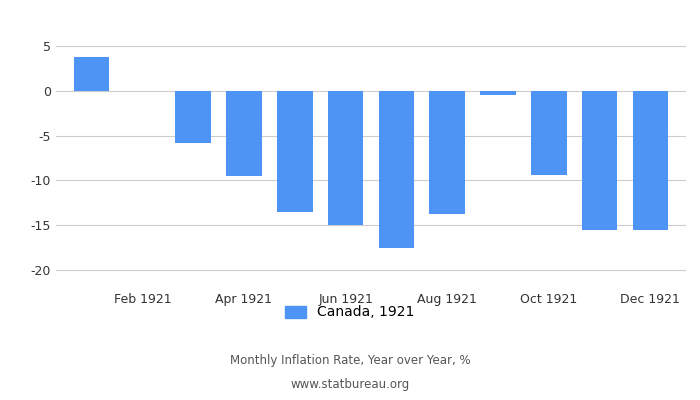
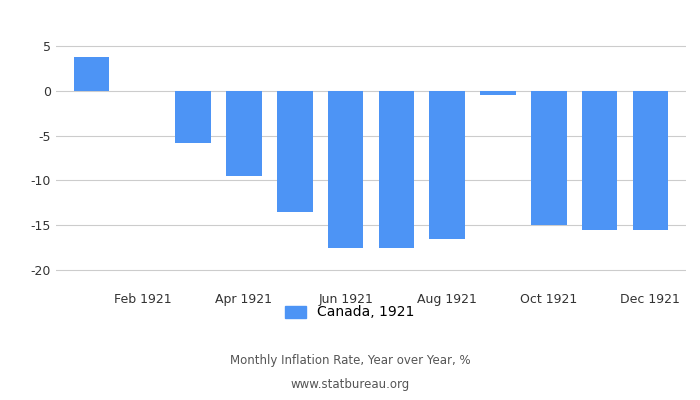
Jun 1921: -15.0 -> -17.5
Aug 1921: -13.8 -> -16.5
Oct 1921: -9.4 -> -15.0
